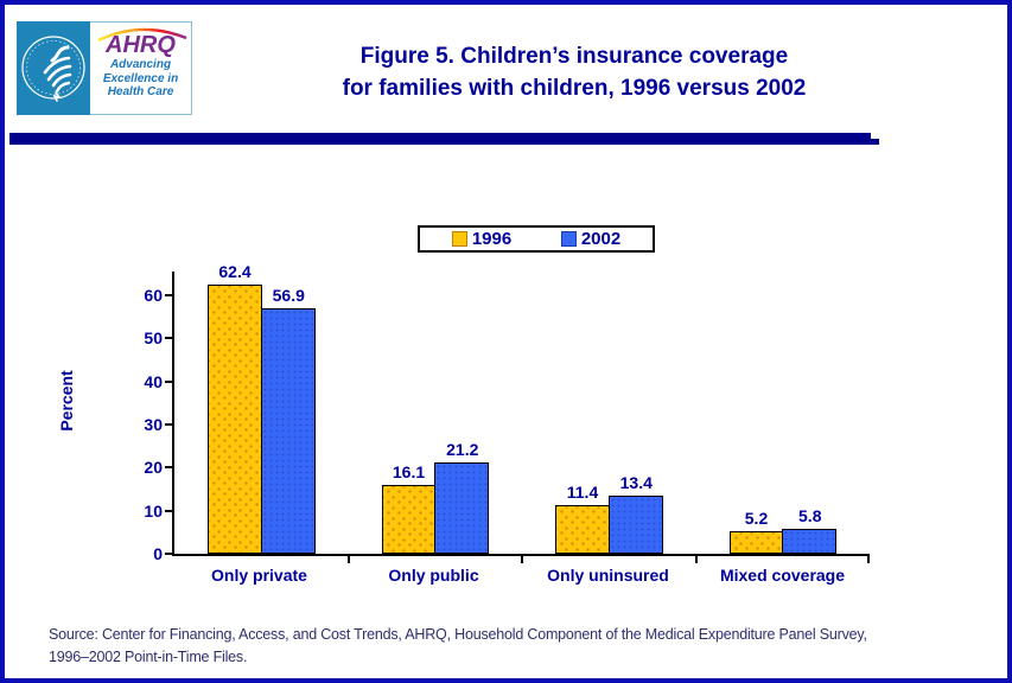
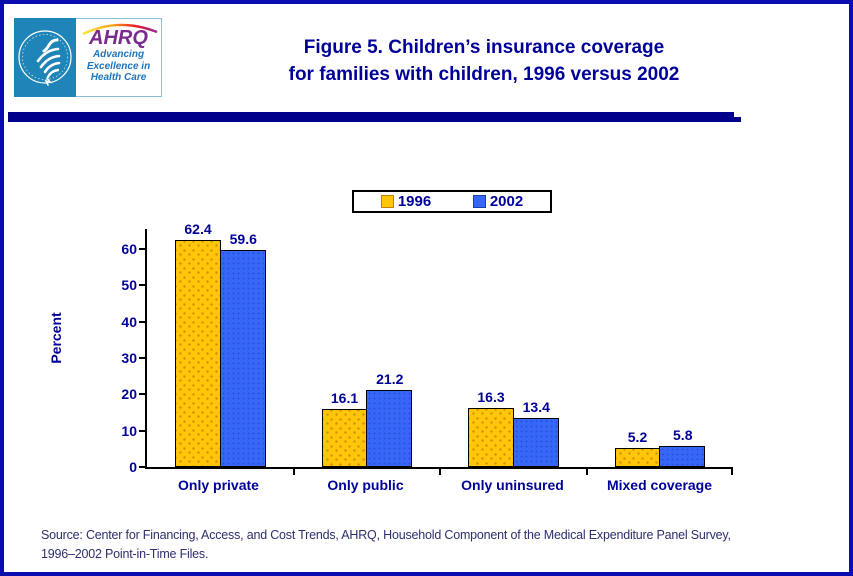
2002/Only private: 56.9 -> 59.6
1996/Only uninsured: 11.4 -> 16.3
